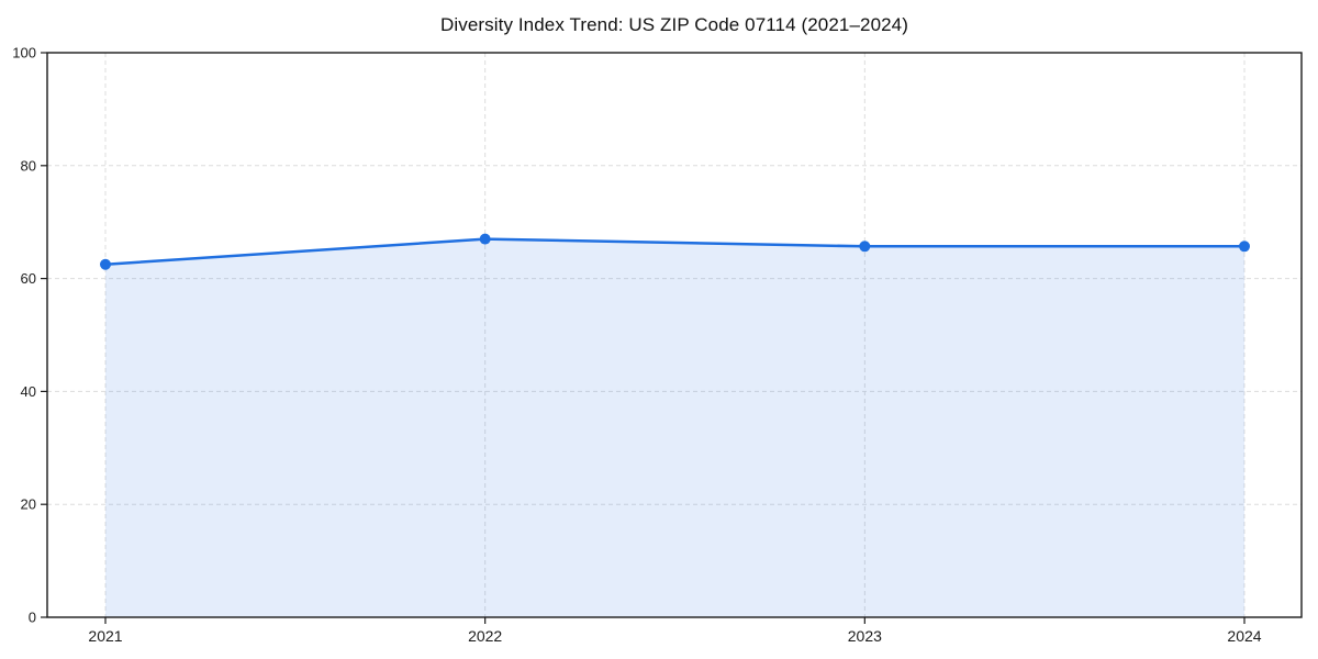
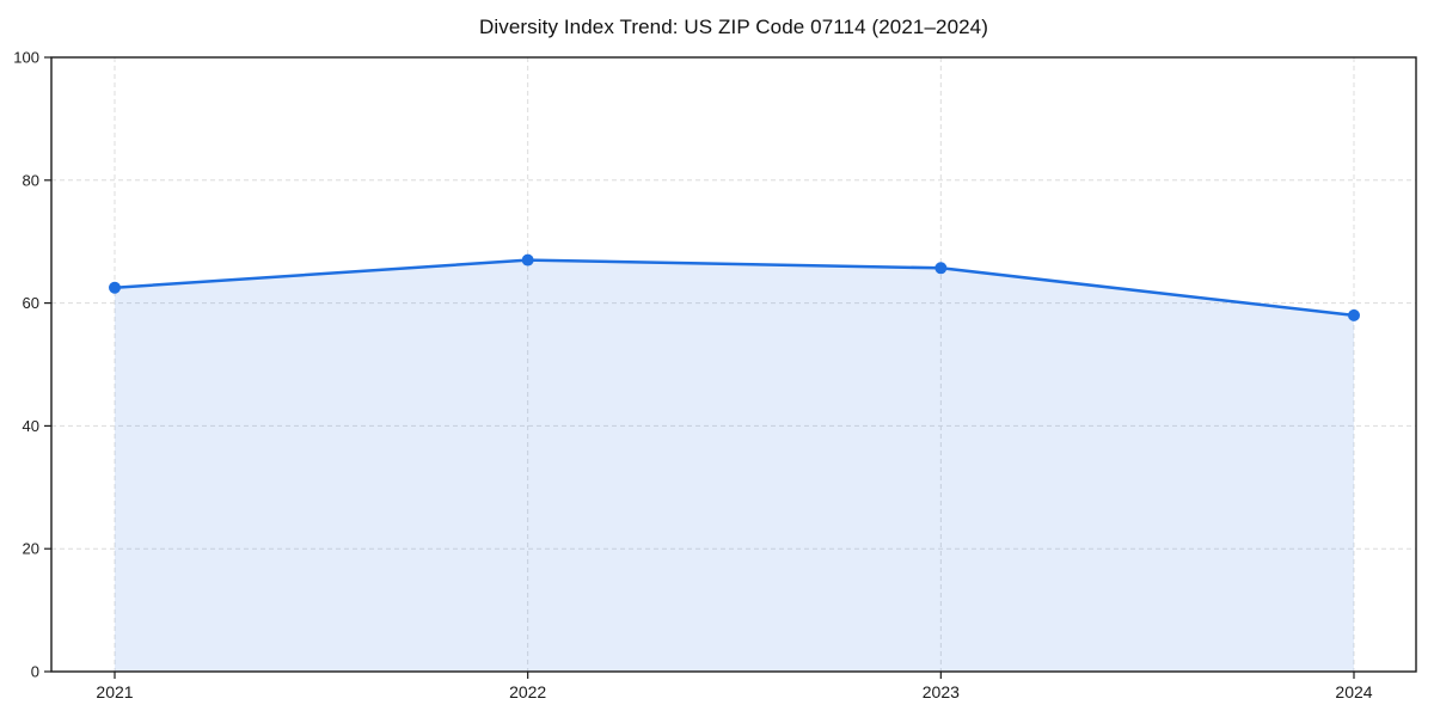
2024: 66 -> 58
